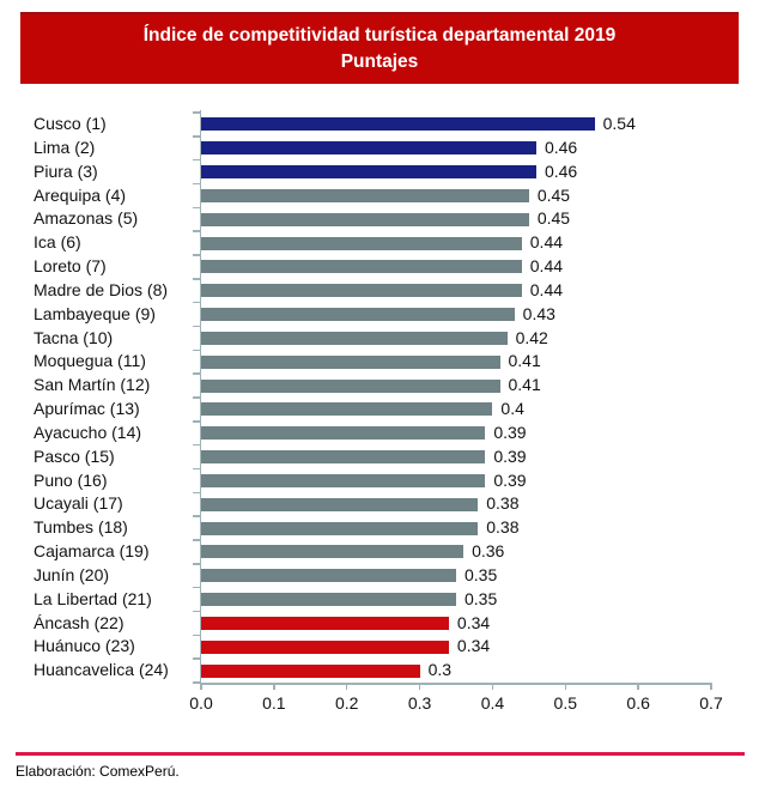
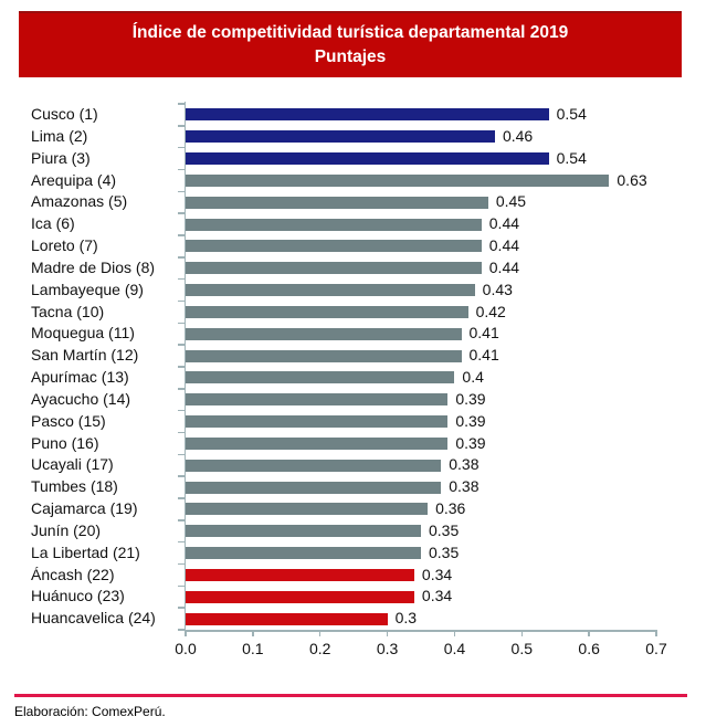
Piura (3): 0.46 -> 0.54
Arequipa (4): 0.45 -> 0.63
